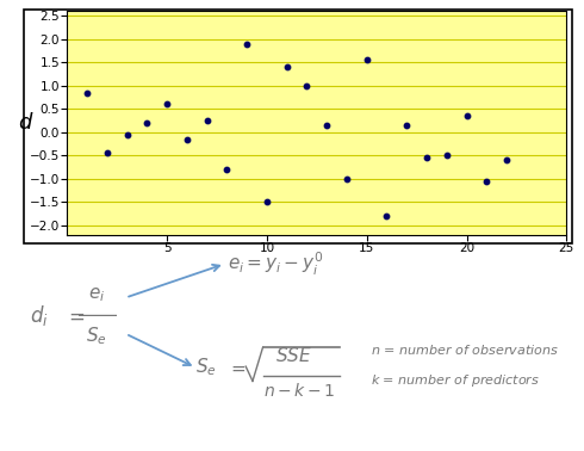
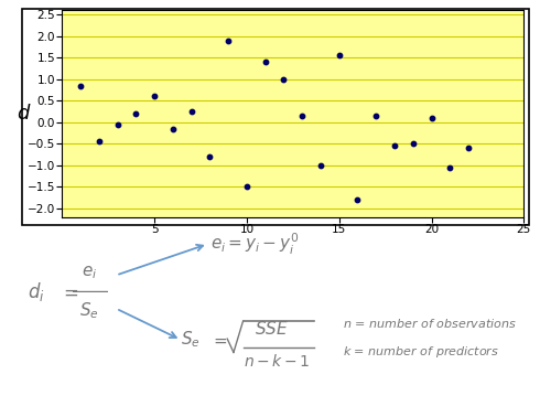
20: 0.35 -> 0.10
